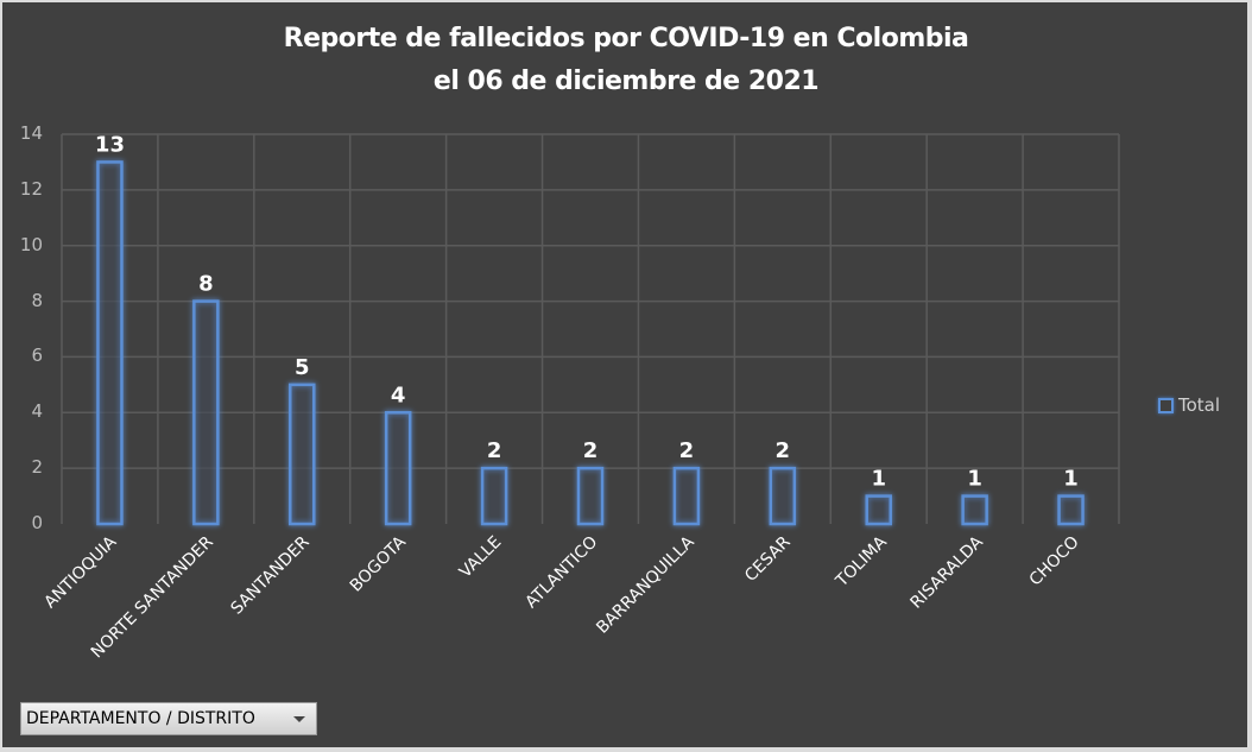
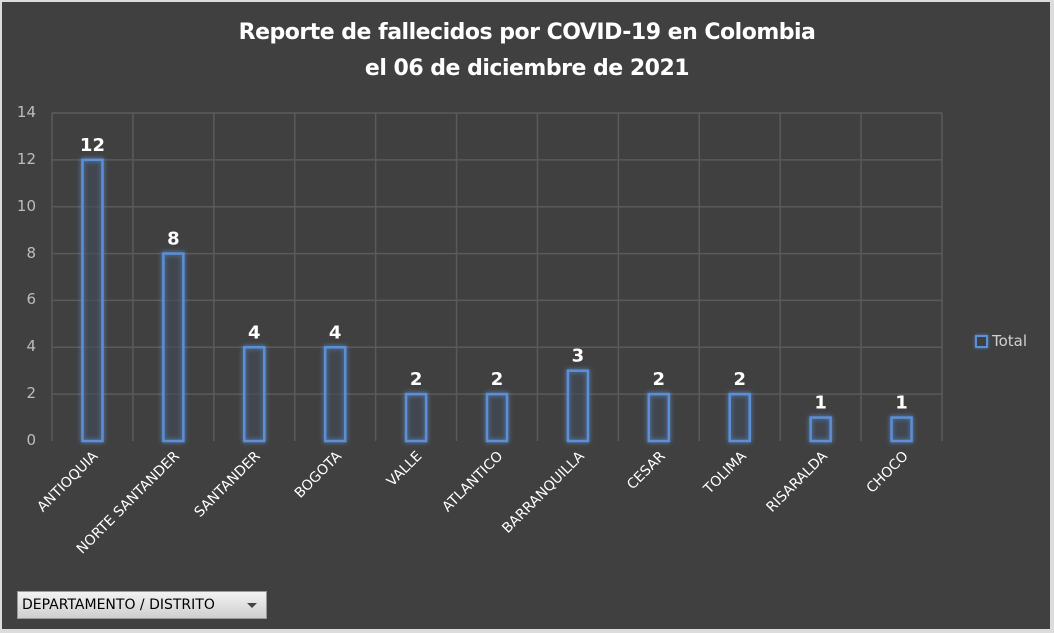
ANTIOQUIA: 13 -> 12
SANTANDER: 5 -> 4
BARRANQUILLA: 2 -> 3
TOLIMA: 1 -> 2
